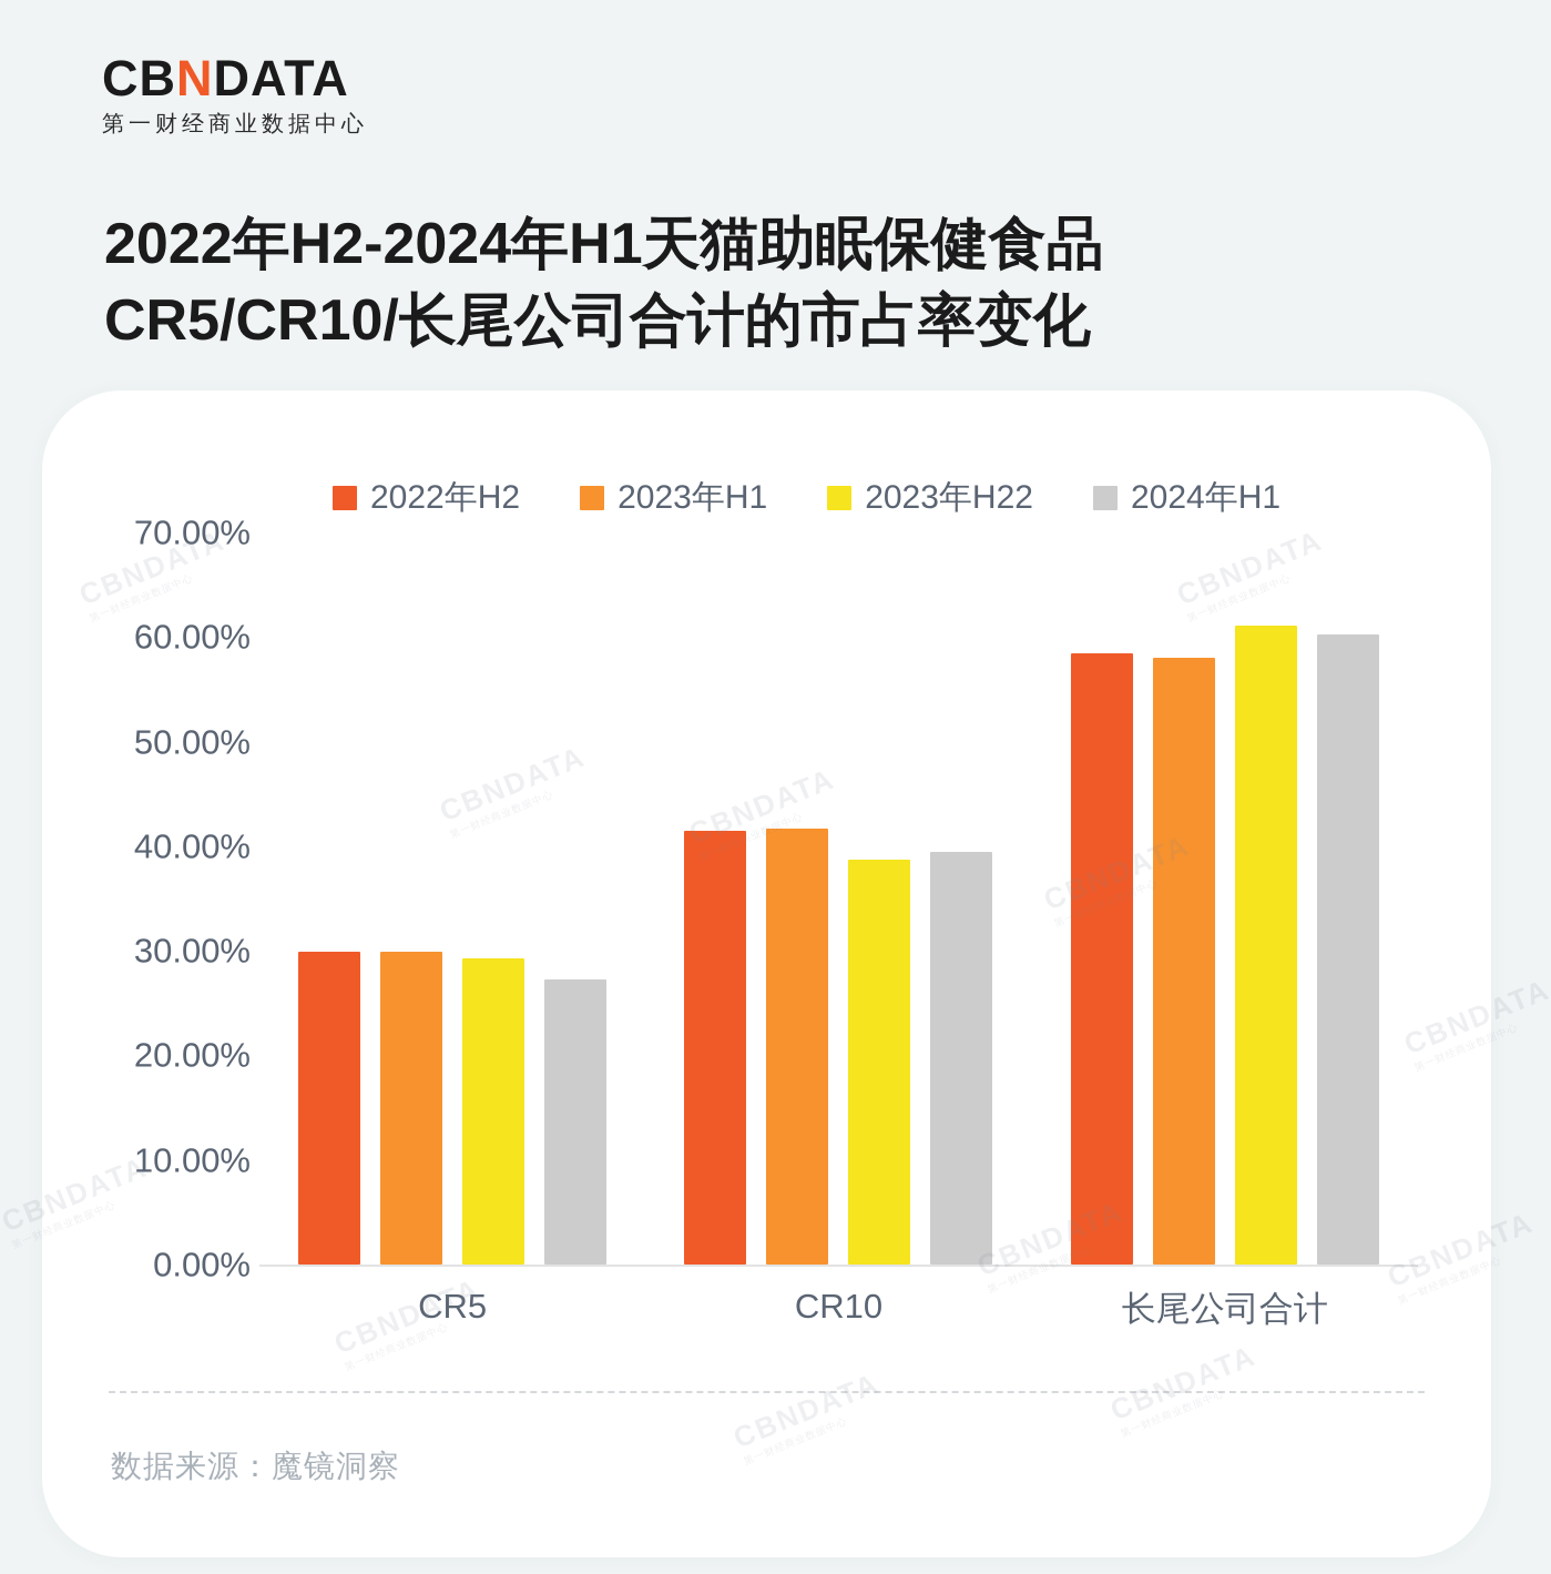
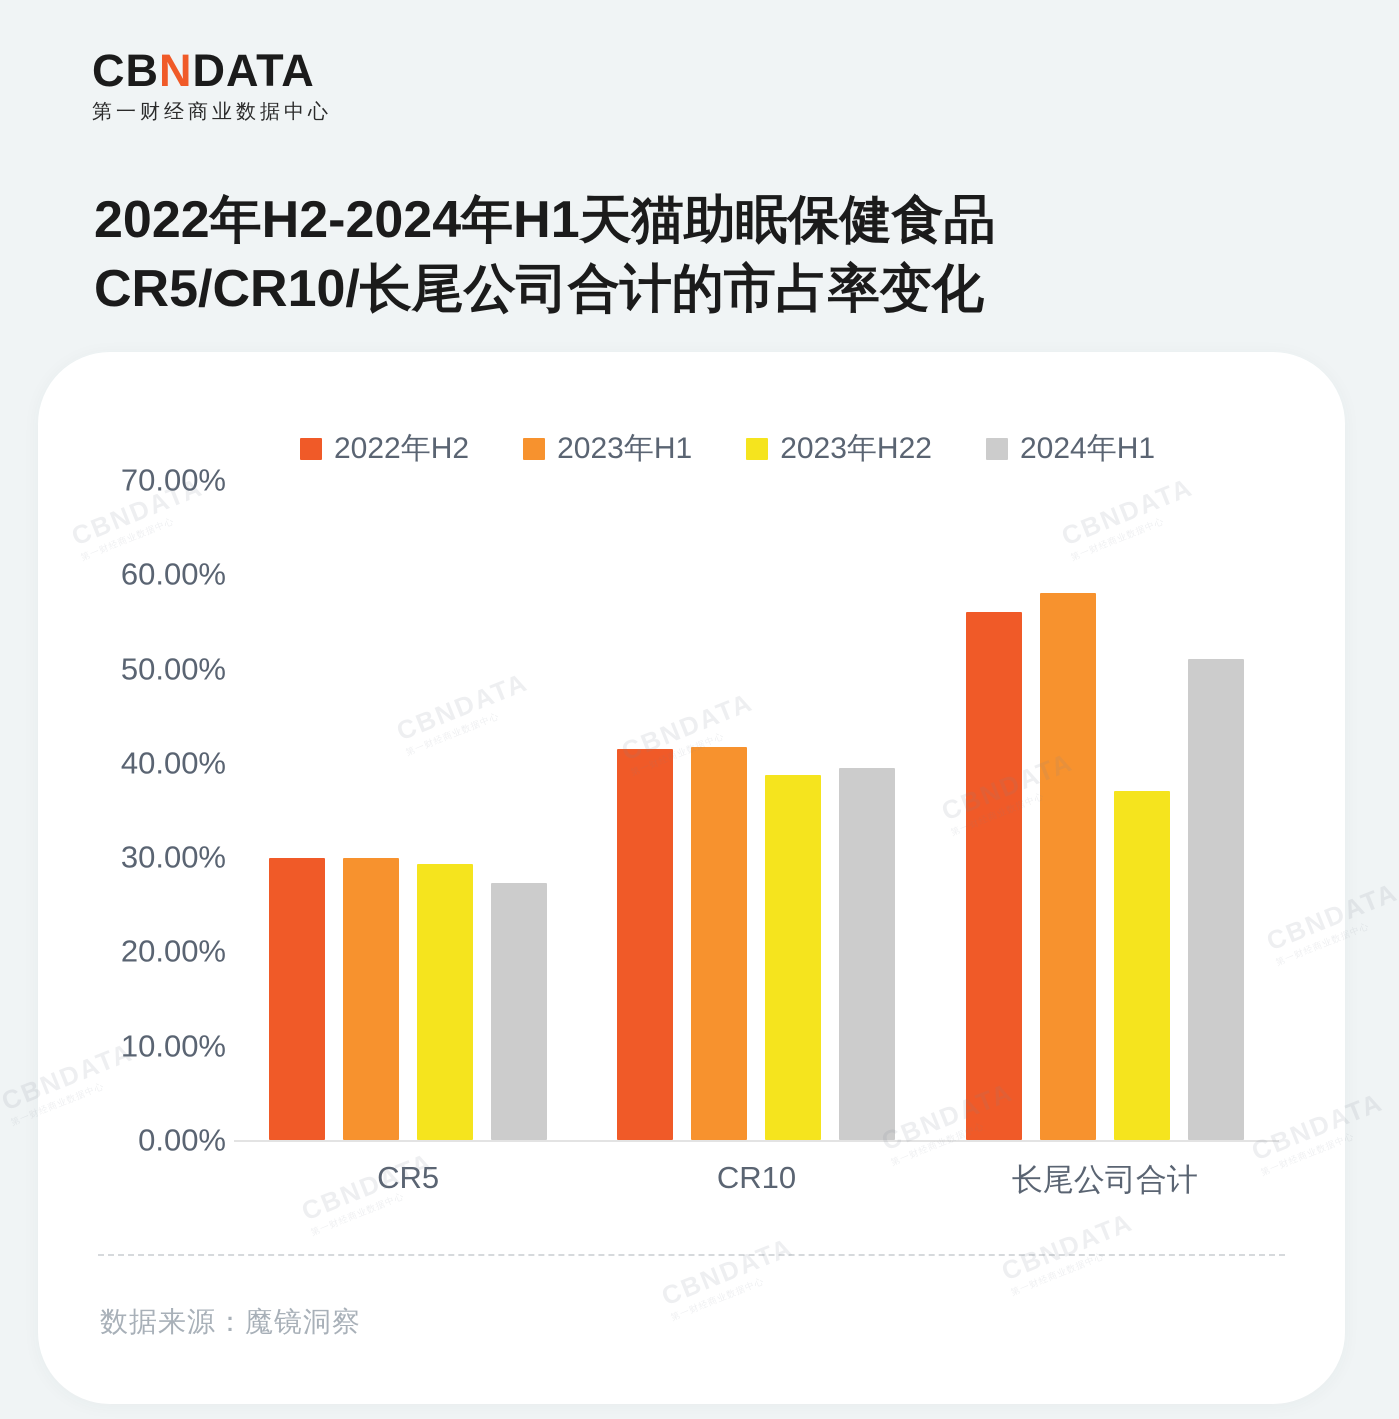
2022年H2/长尾公司合计: 58% -> 56%
2023年H22/长尾公司合计: 61% -> 37%
2024年H1/长尾公司合计: 60% -> 51%
